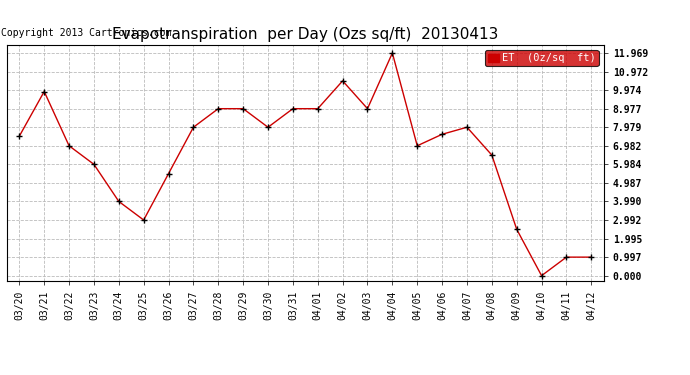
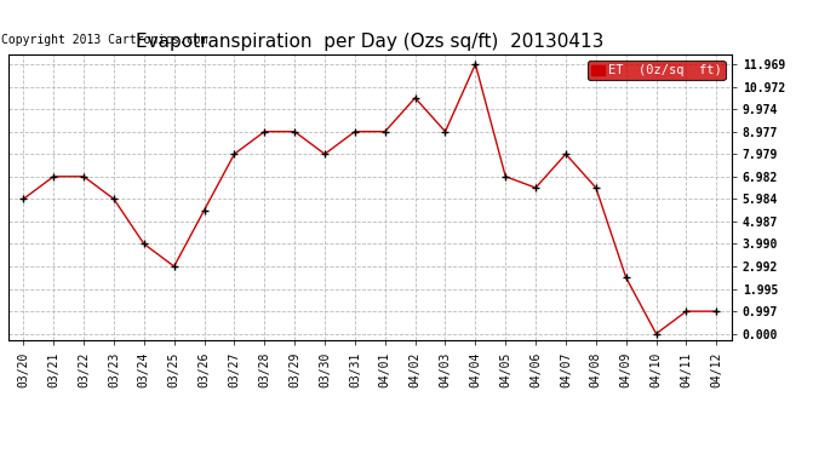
03/20: 7.5 -> 6.0
03/21: 9.9 -> 7.0
04/06: 7.6 -> 6.5
